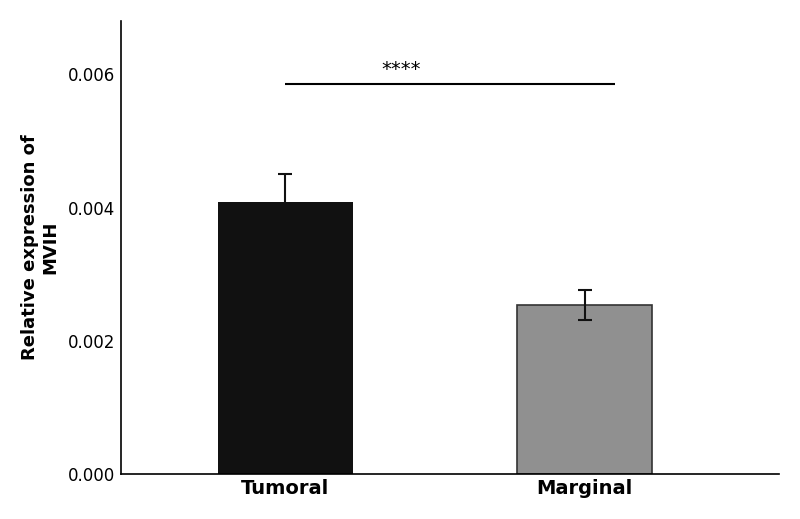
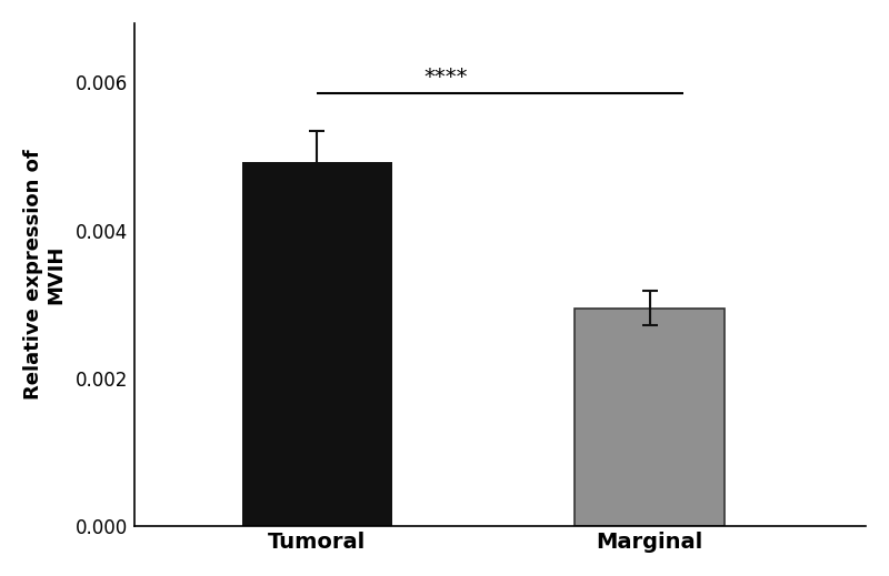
Tumoral: 0.00408 -> 0.00493
Marginal: 0.00254 -> 0.00295
